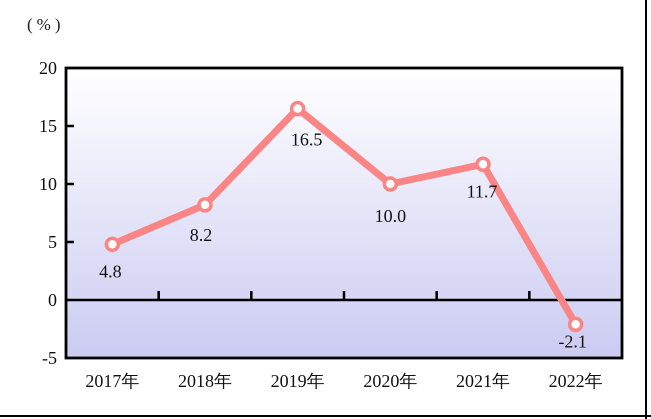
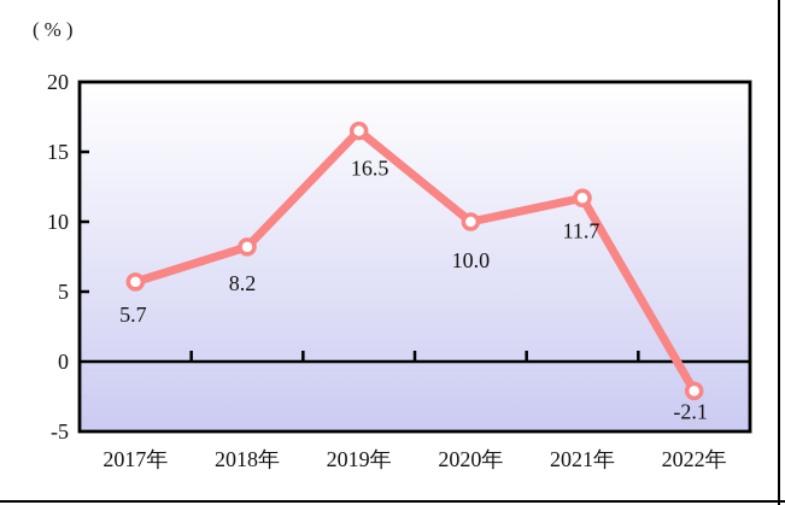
2017年: 4.8 -> 5.7
